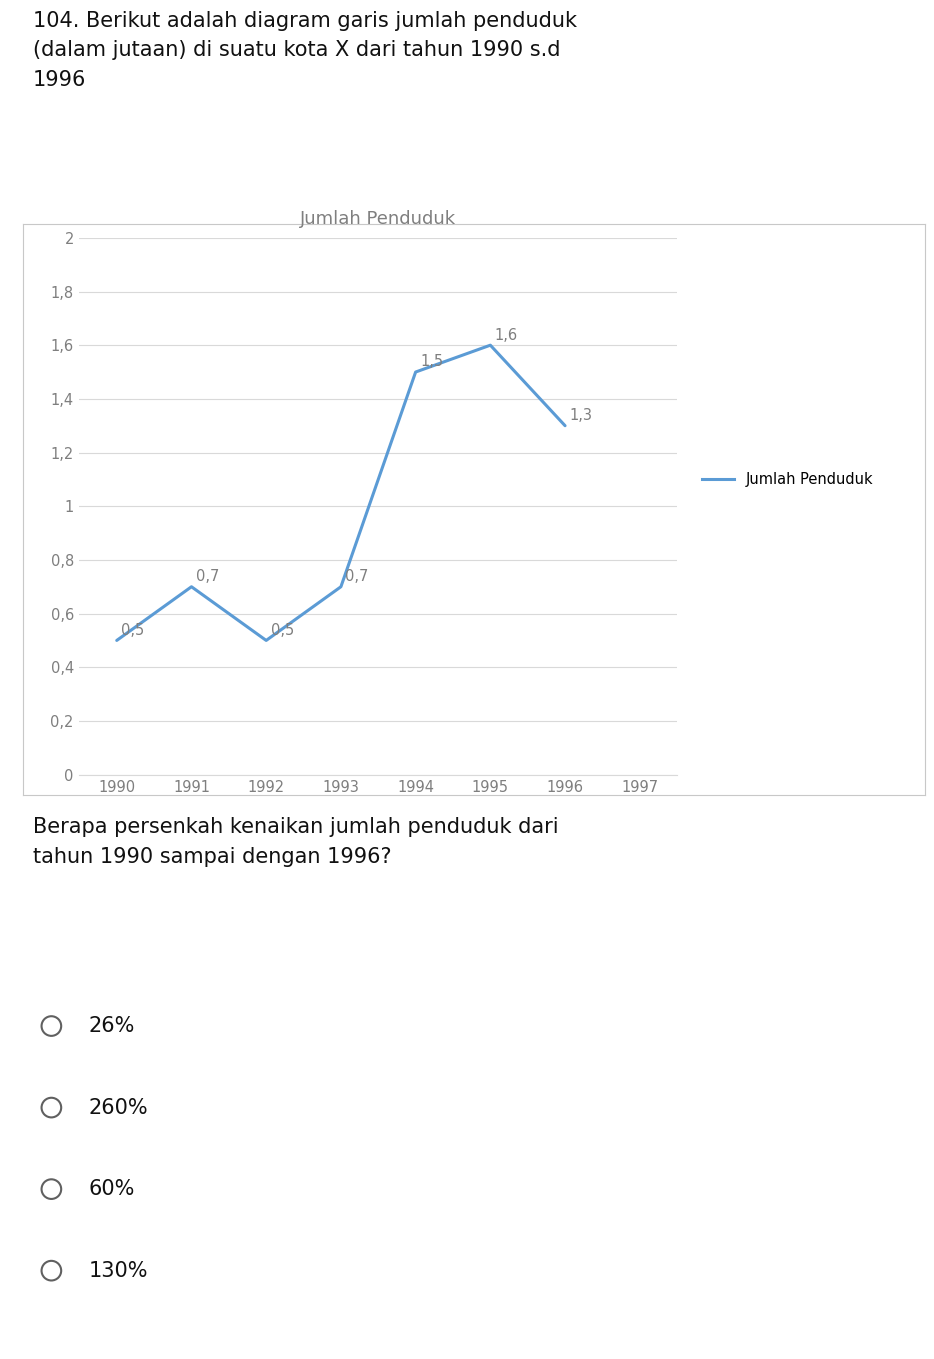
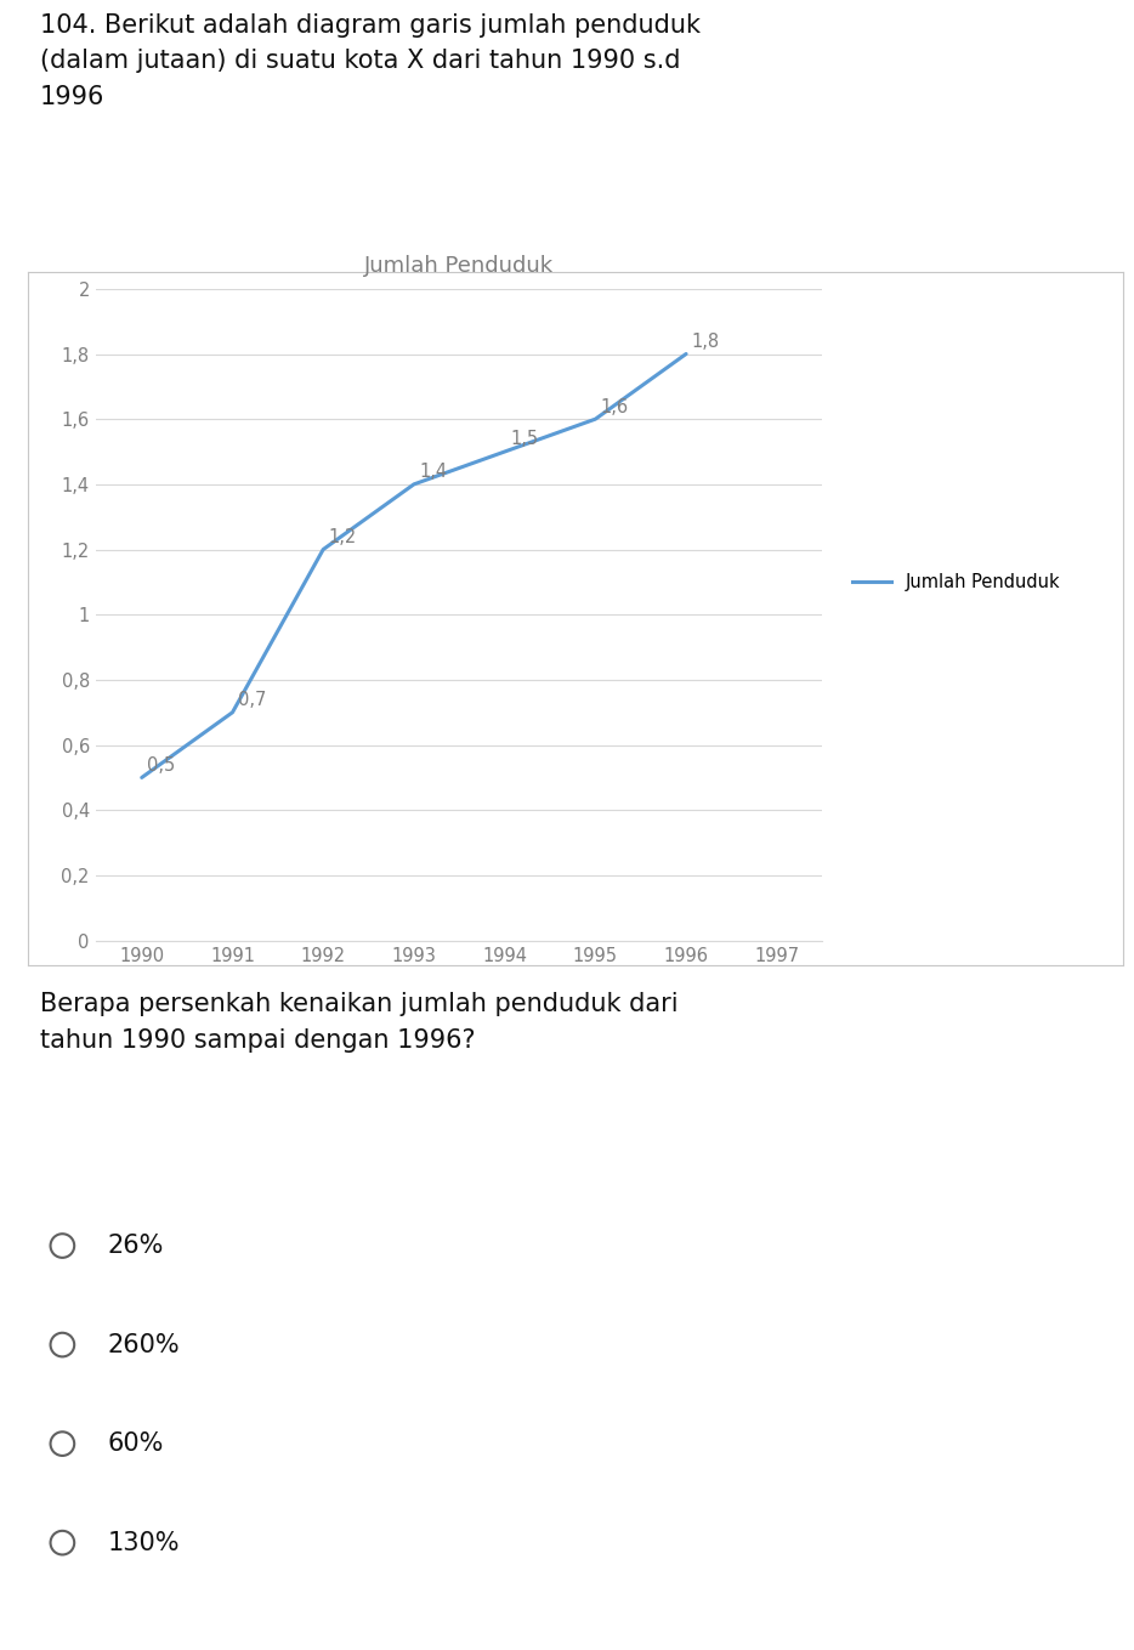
Jumlah Penduduk/1992: 0,5 -> 1,2
Jumlah Penduduk/1993: 0,7 -> 1,4
Jumlah Penduduk/1996: 1,3 -> 1,8
